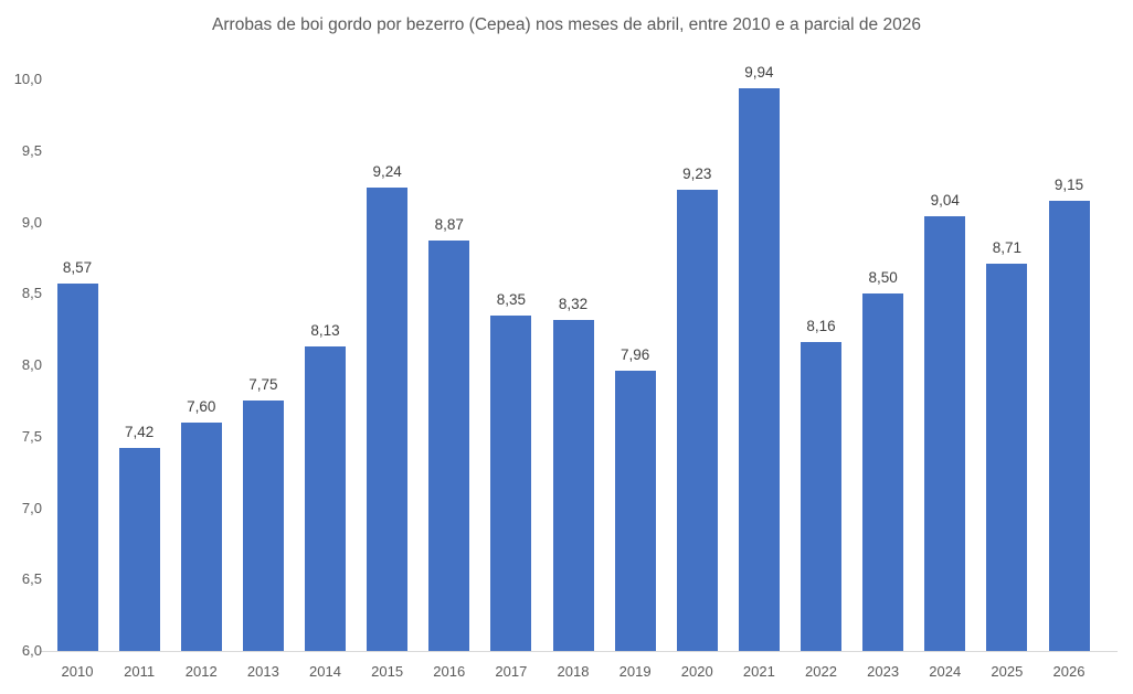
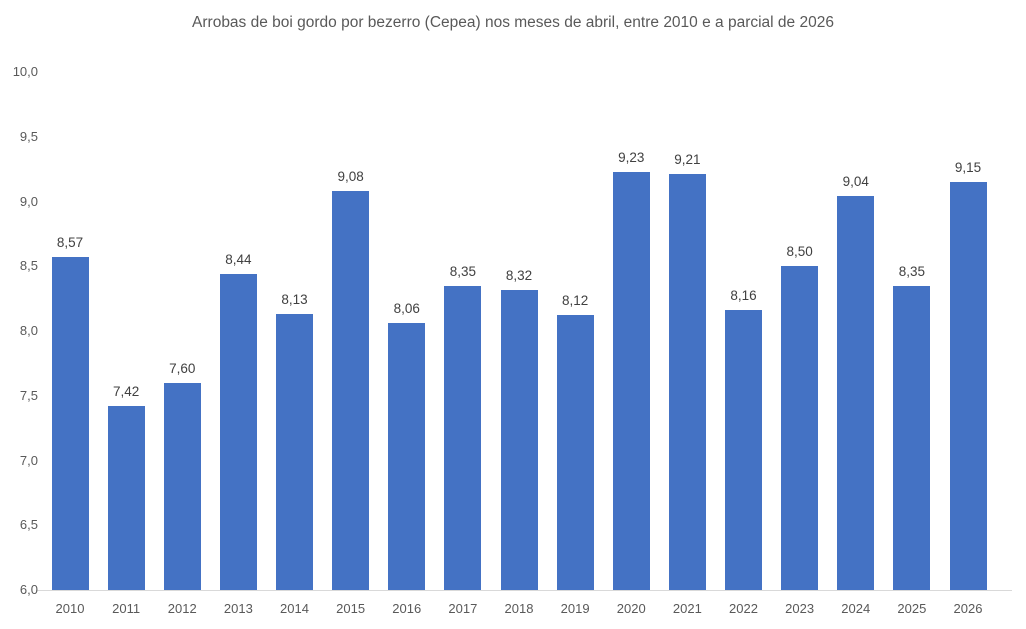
2013: 7,75 -> 8,44
2015: 9,24 -> 9,08
2016: 8,87 -> 8,06
2019: 7,96 -> 8,12
2021: 9,94 -> 9,21
2025: 8,71 -> 8,35
